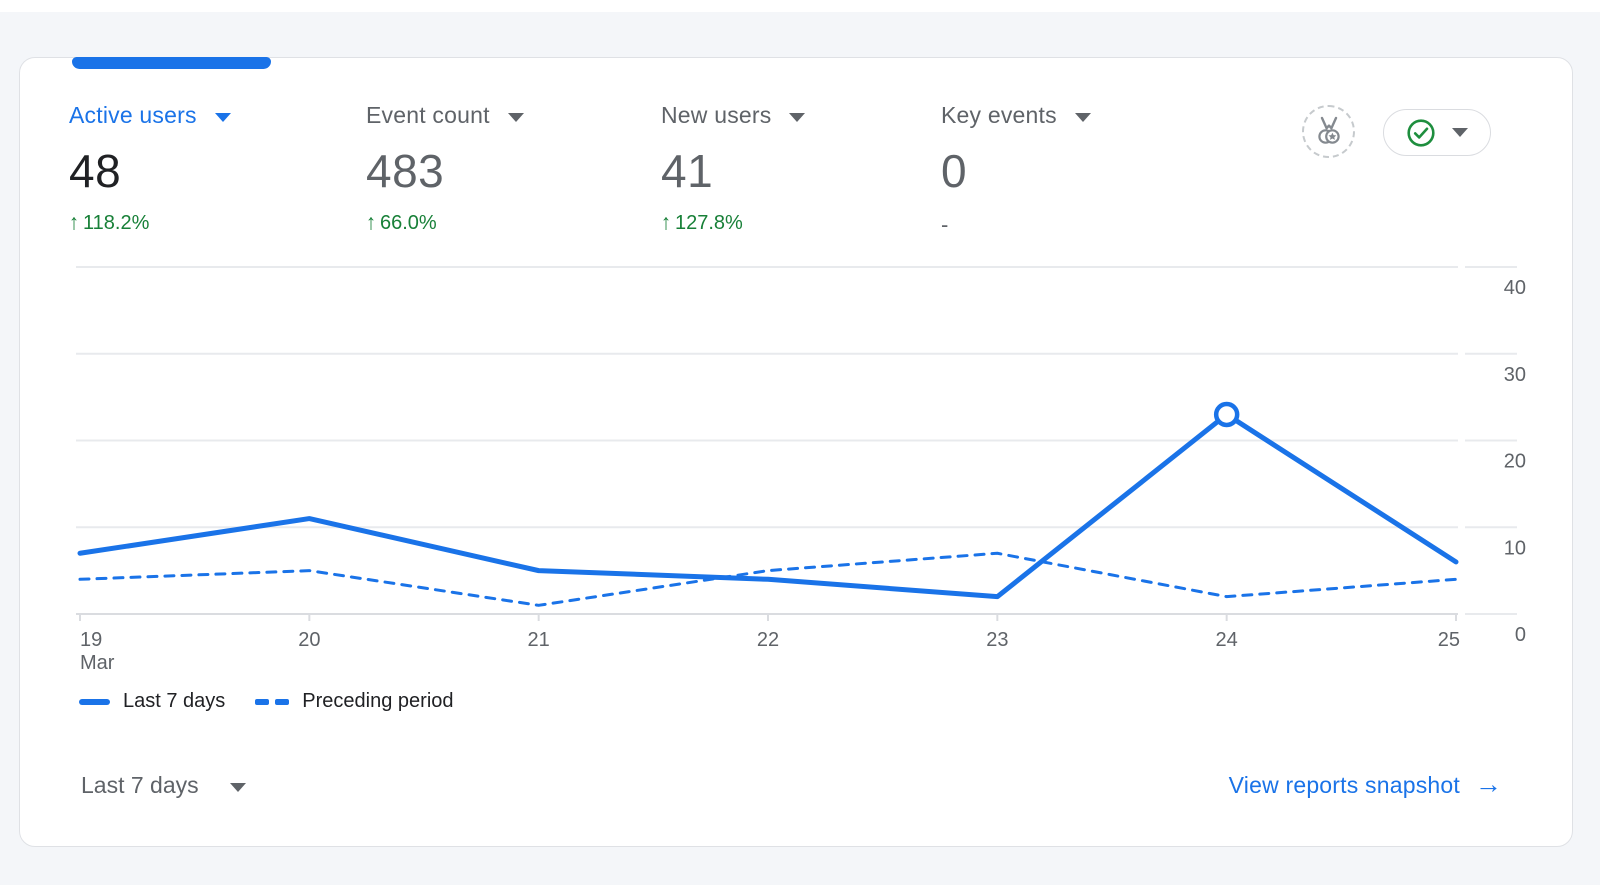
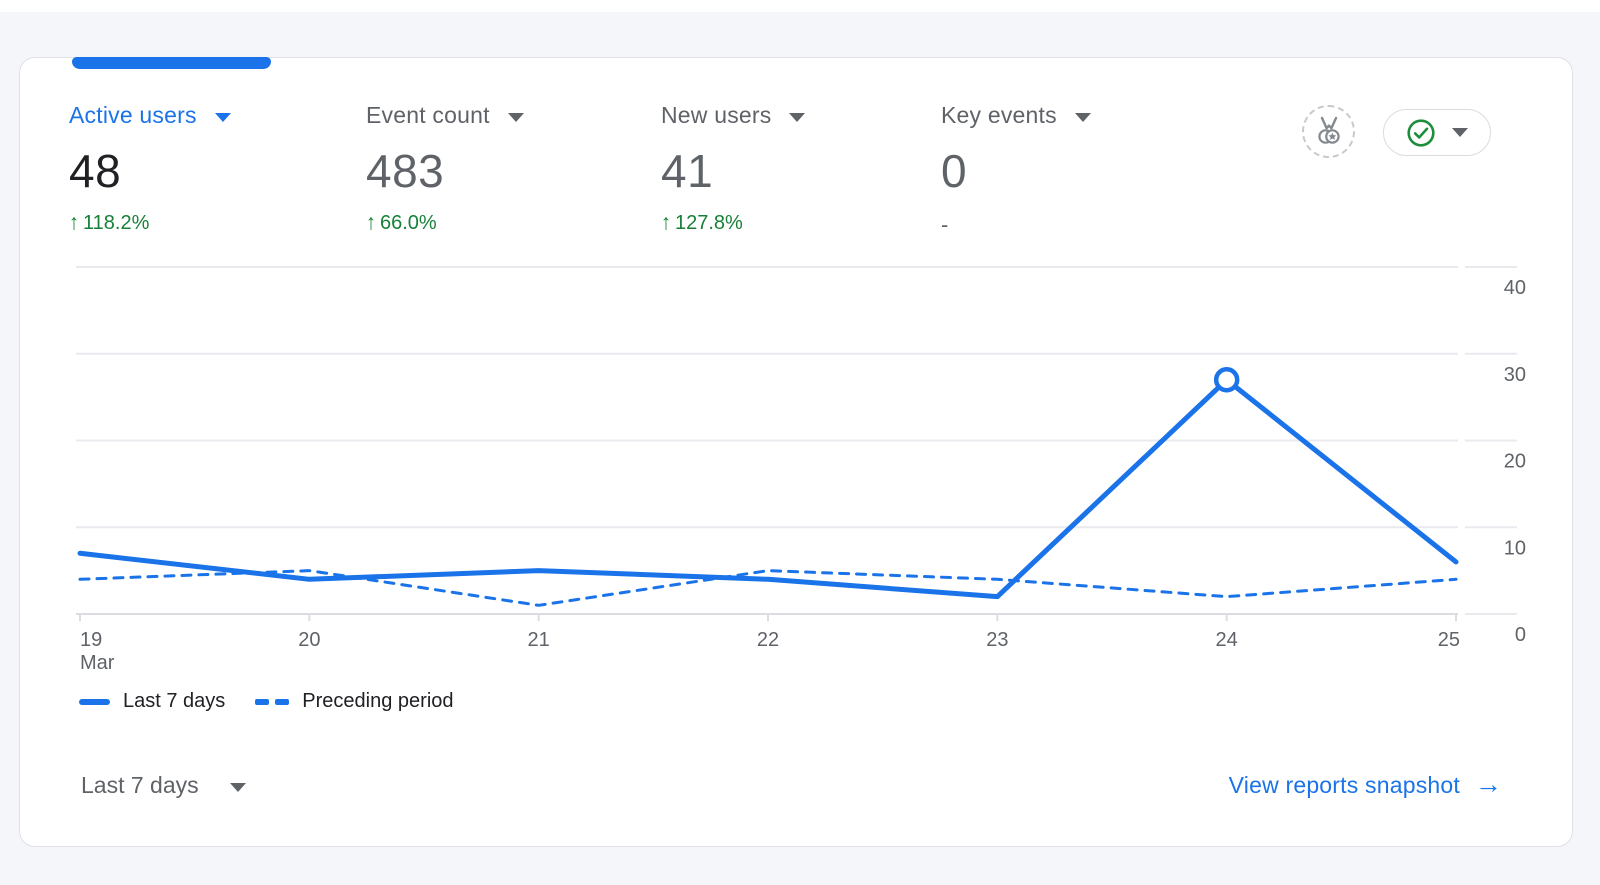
Last 7 days/20: 11 -> 4
Preceding period/23: 7 -> 4
Last 7 days/24: 23 -> 27
